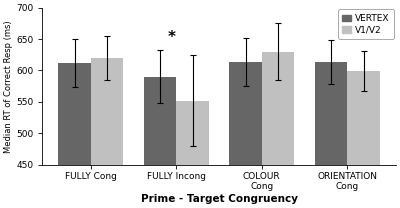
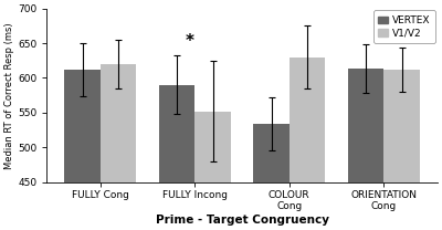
VERTEX/COLOUR Cong: 613 -> 534
V1/V2/ORIENTATION Cong: 599 -> 612
